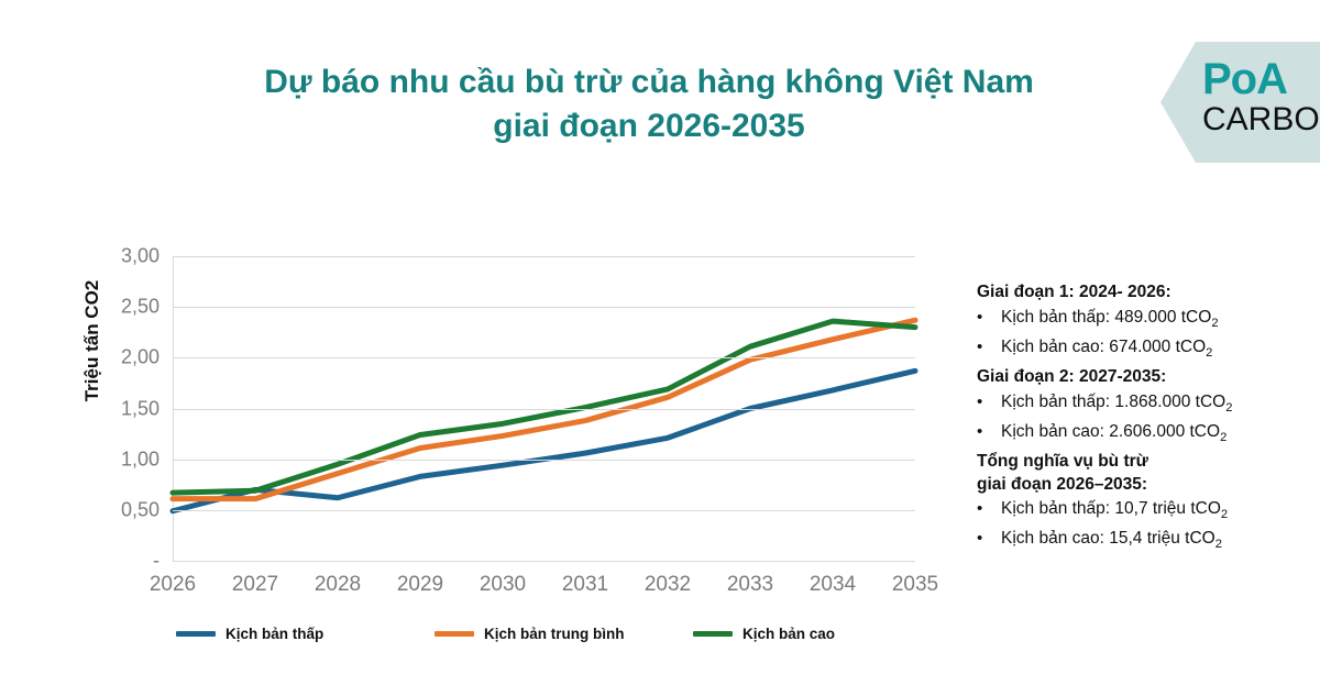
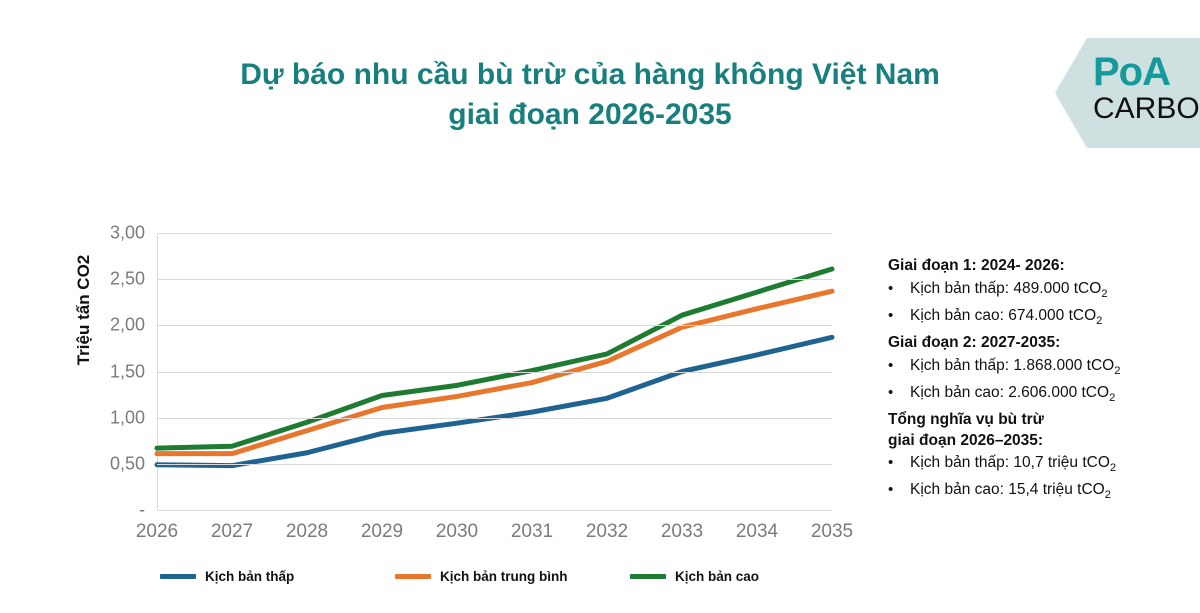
Kịch bản thấp/2027: 0,7 -> 0,5
Kịch bản cao/2035: 2,3 -> 2,6
